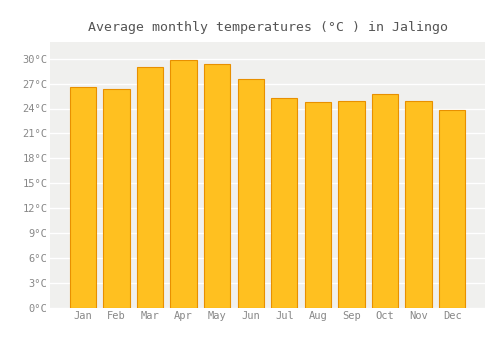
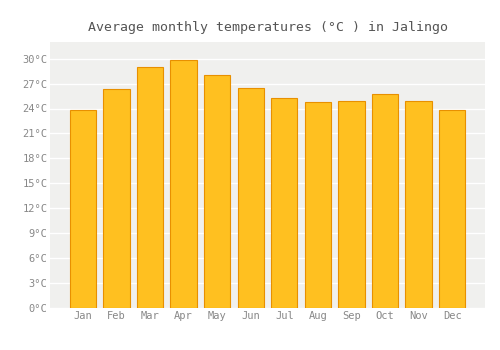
Jan: 26.6°C -> 23.8°C
May: 29.4°C -> 28.0°C
Jun: 27.6°C -> 26.5°C
